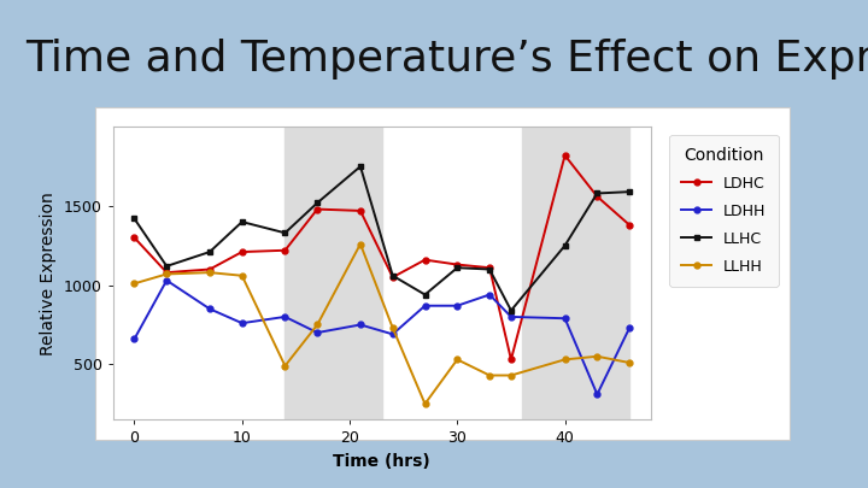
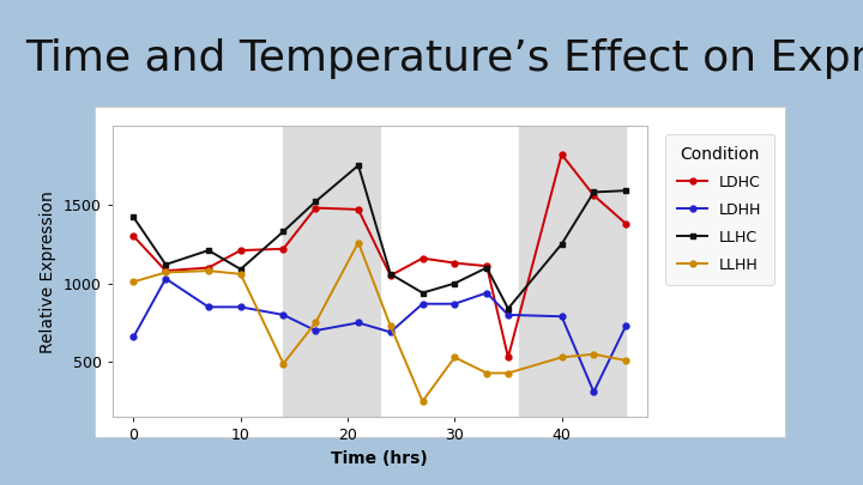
LDHH/10: 760 -> 850
LLHC/10: 1400 -> 1090
LLHC/30: 1110 -> 1000
